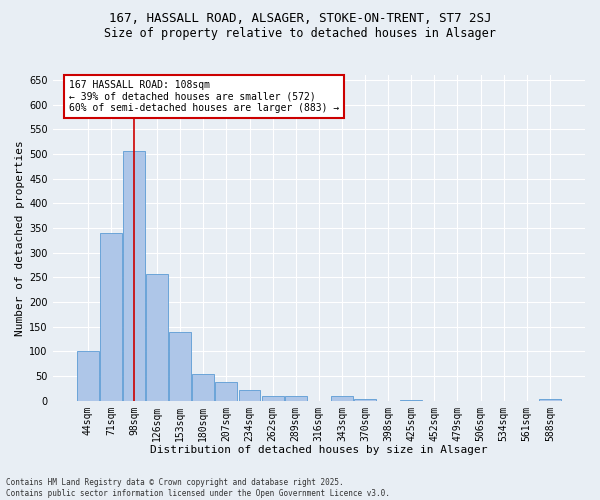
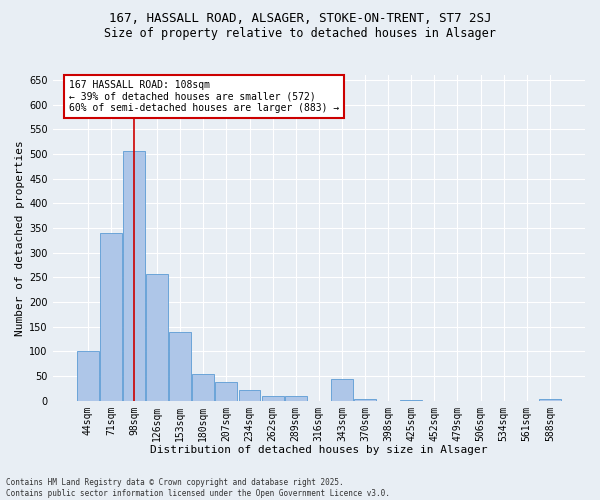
343sqm: 9 -> 45
